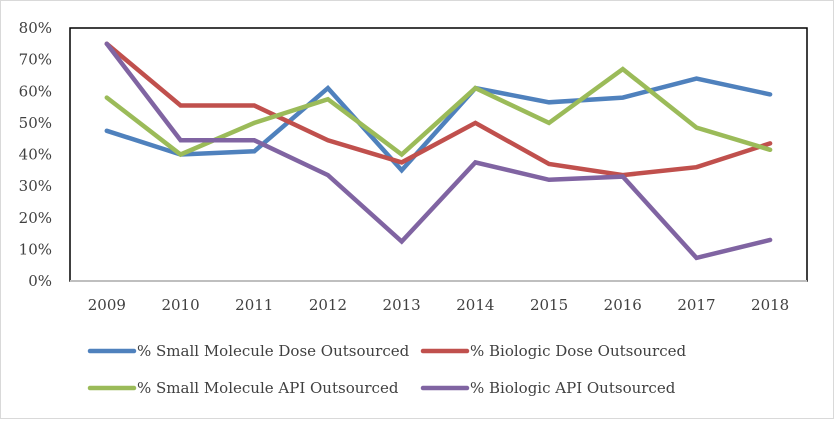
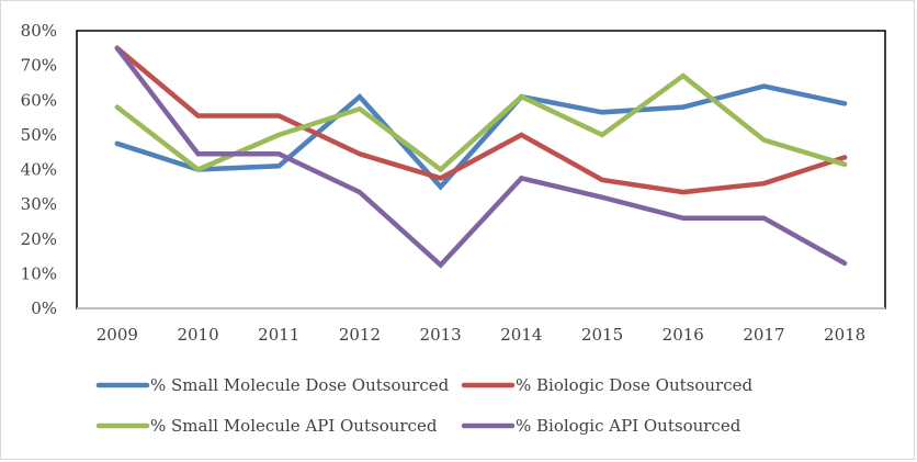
% Biologic API Outsourced/2016: 33% -> 26%
% Biologic API Outsourced/2017: 7% -> 26%
